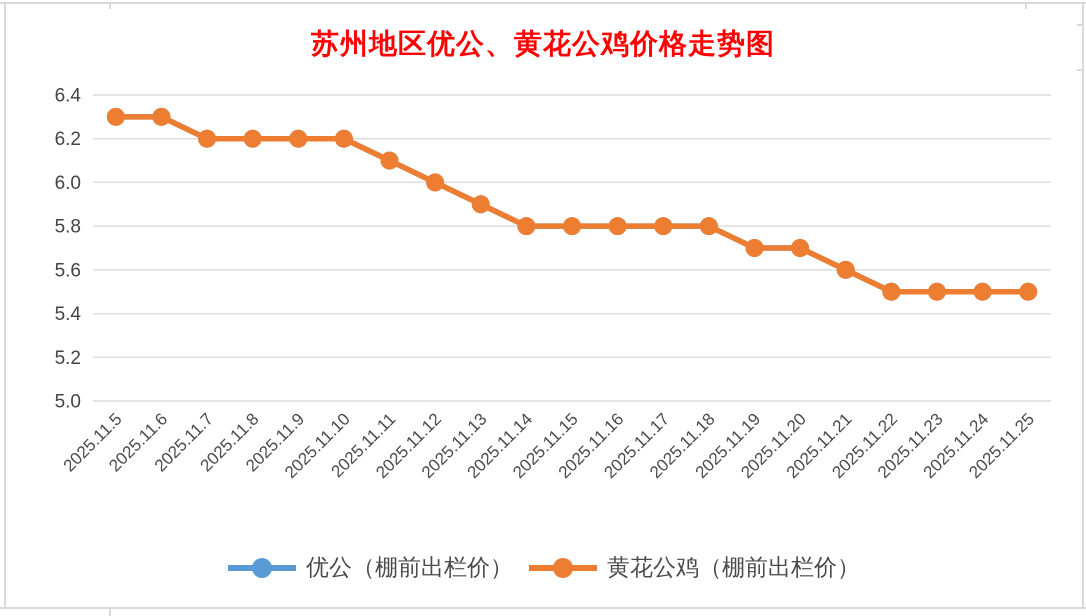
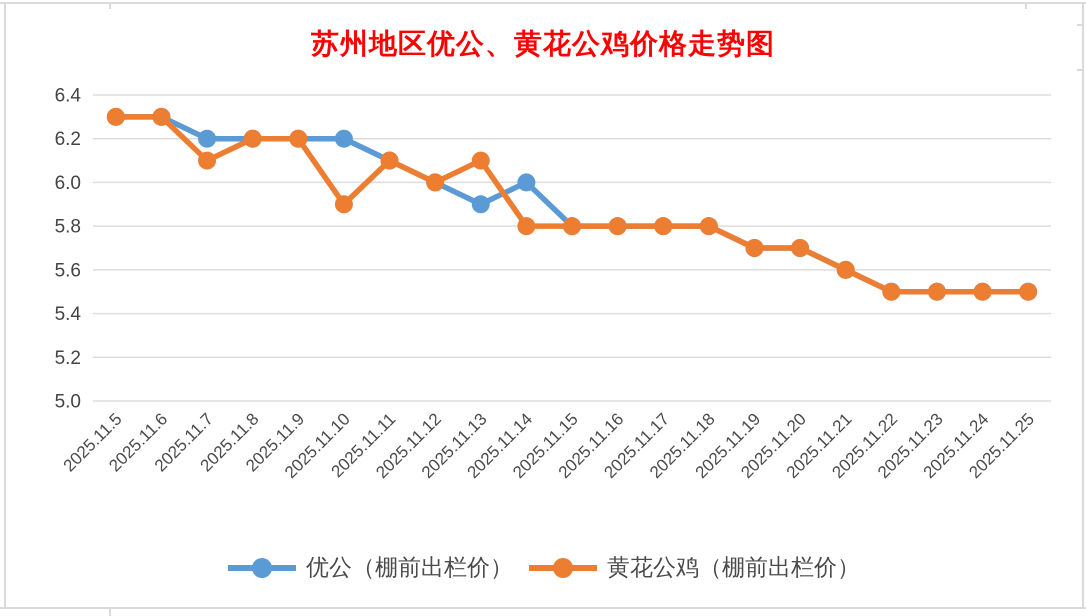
黄花公鸡（棚前出栏价）/2025.11.7: 6.2 -> 6.1
黄花公鸡（棚前出栏价）/2025.11.10: 6.2 -> 5.9
黄花公鸡（棚前出栏价）/2025.11.13: 5.9 -> 6.1
优公（棚前出栏价）/2025.11.14: 5.8 -> 6.0
